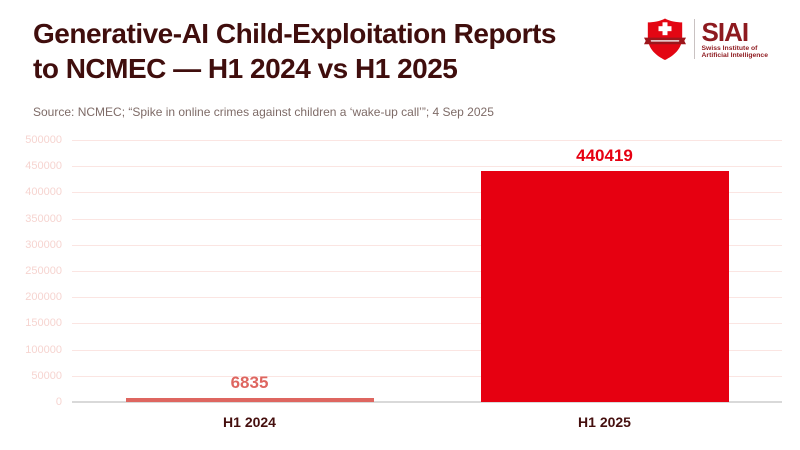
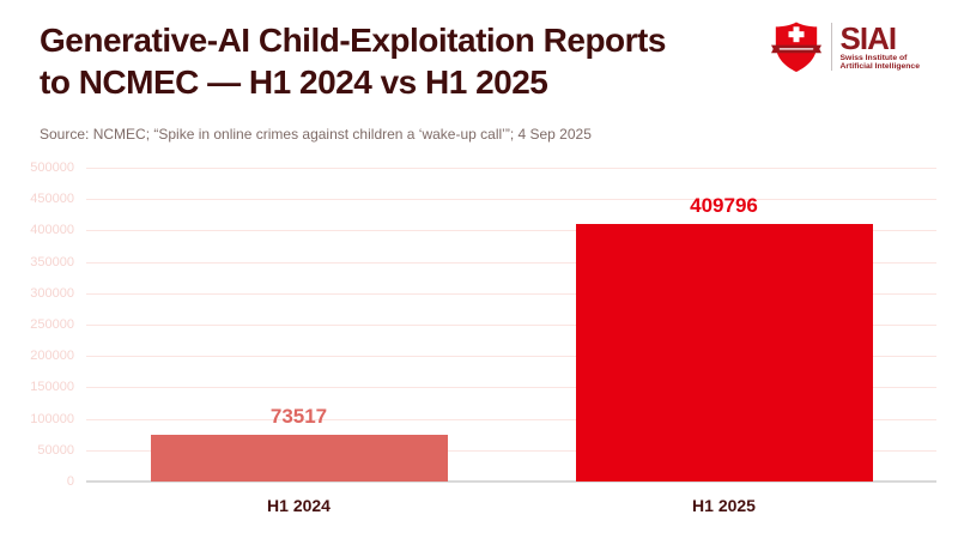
H1 2024: 6835 -> 73517
H1 2025: 440419 -> 409796
